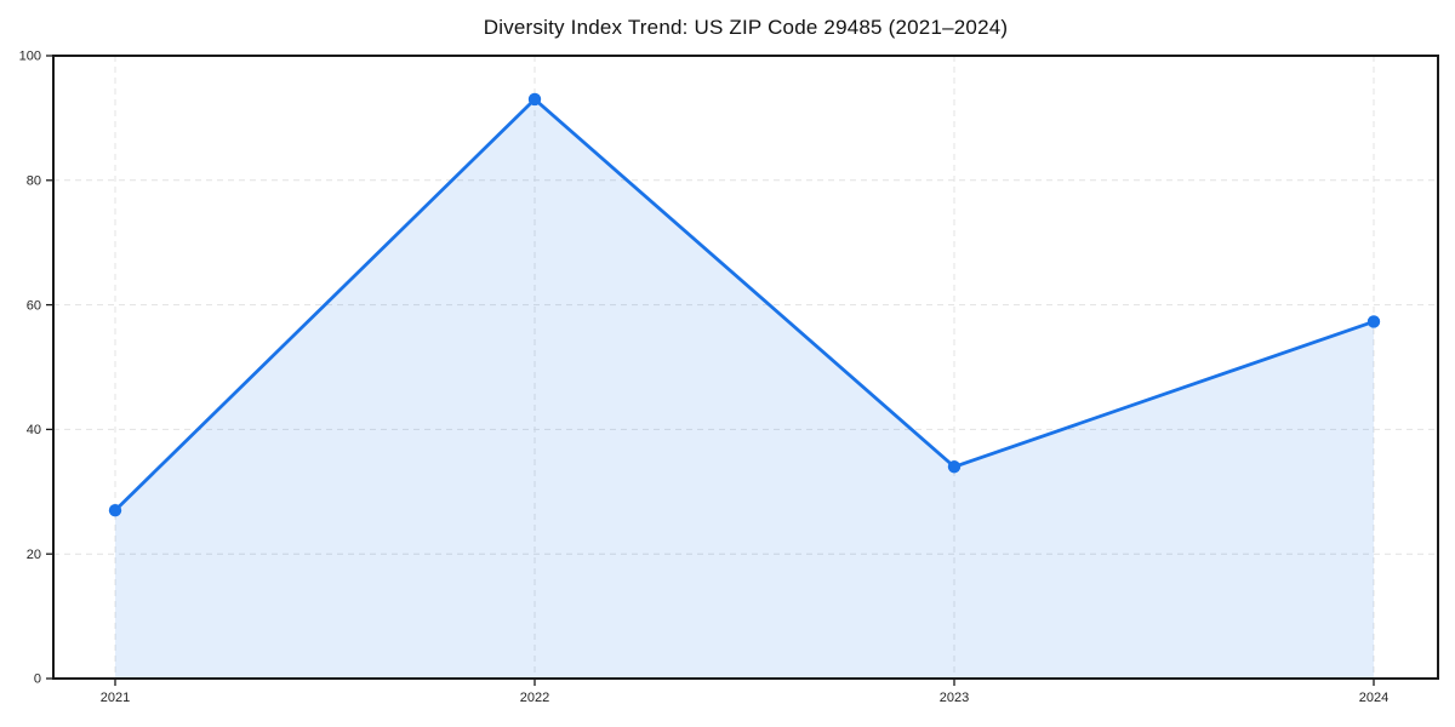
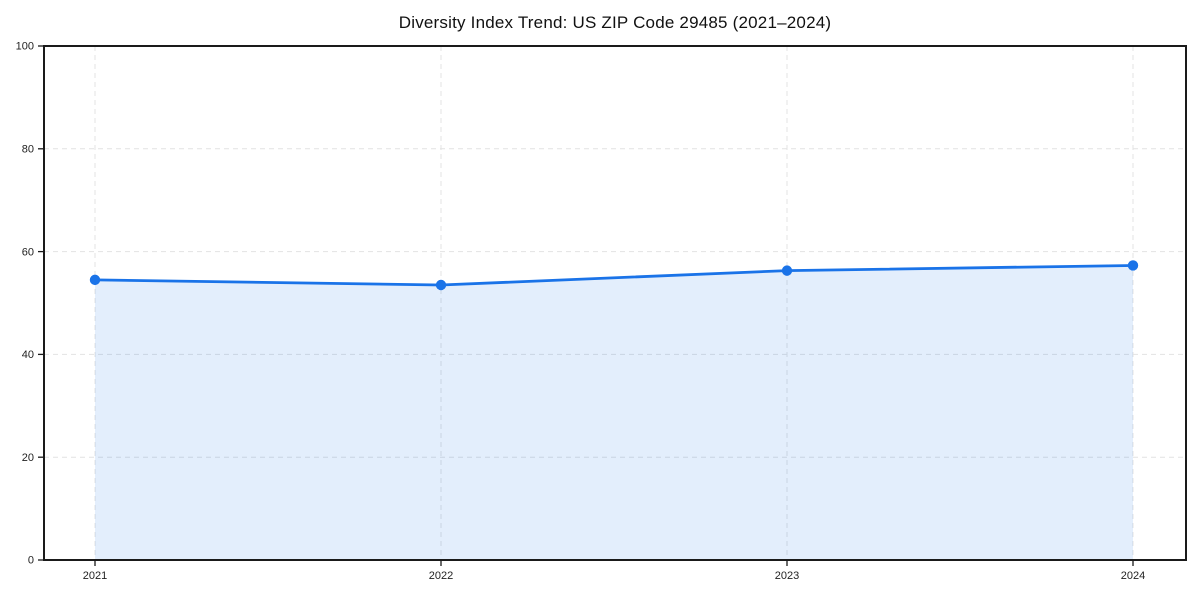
2021: 27 -> 54
2022: 93 -> 54
2023: 34 -> 56
